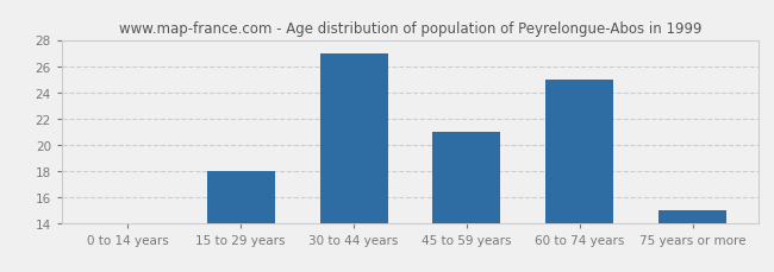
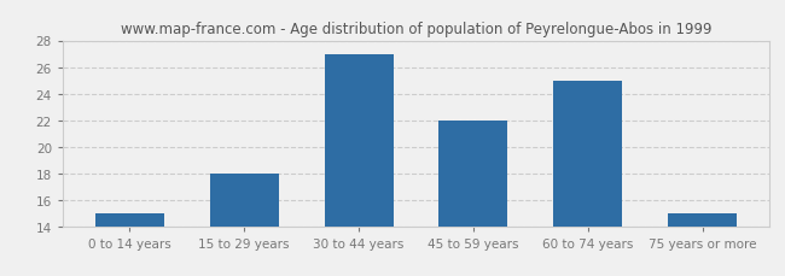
0 to 14 years: 14 -> 15
45 to 59 years: 21 -> 22
